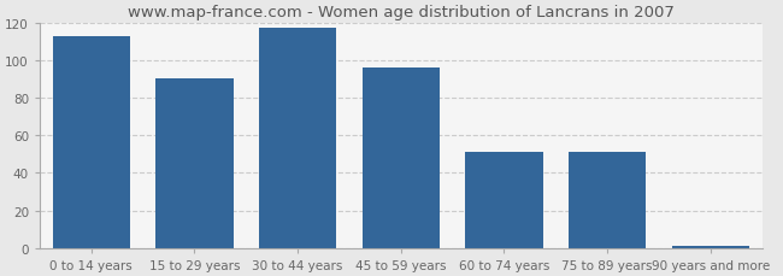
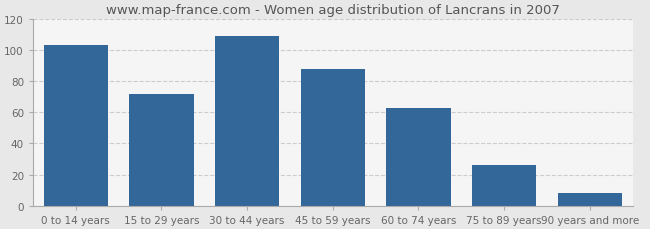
0 to 14 years: 113 -> 103
15 to 29 years: 90 -> 72
30 to 44 years: 117 -> 109
45 to 59 years: 96 -> 88
60 to 74 years: 51 -> 63
75 to 89 years: 51 -> 26
90 years and more: 1 -> 8
